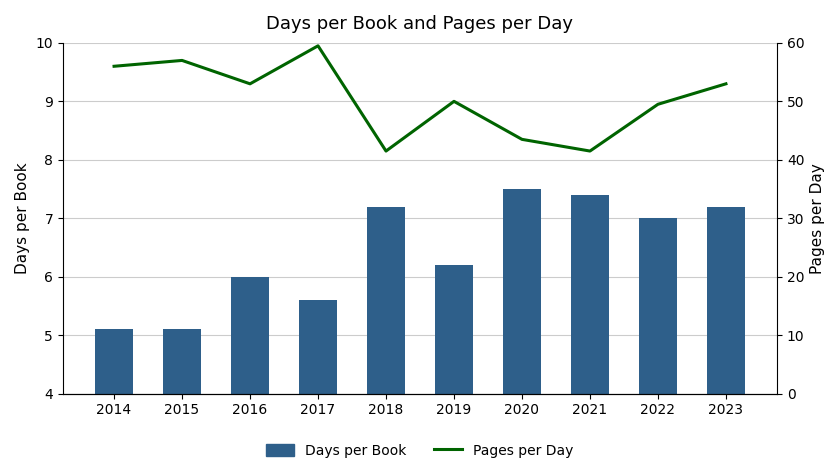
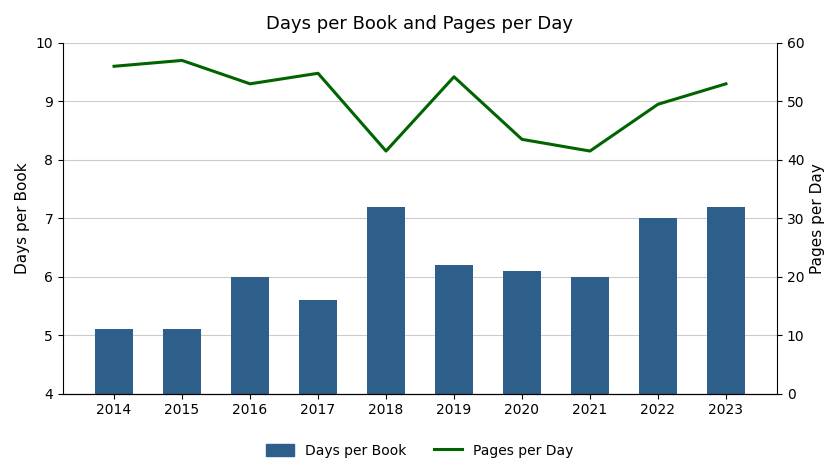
Pages per Day/2017: 59.5 -> 54.8
Pages per Day/2019: 50.0 -> 54.2
Days per Book/2020: 7.5 -> 6.1
Days per Book/2021: 7.4 -> 6.0
